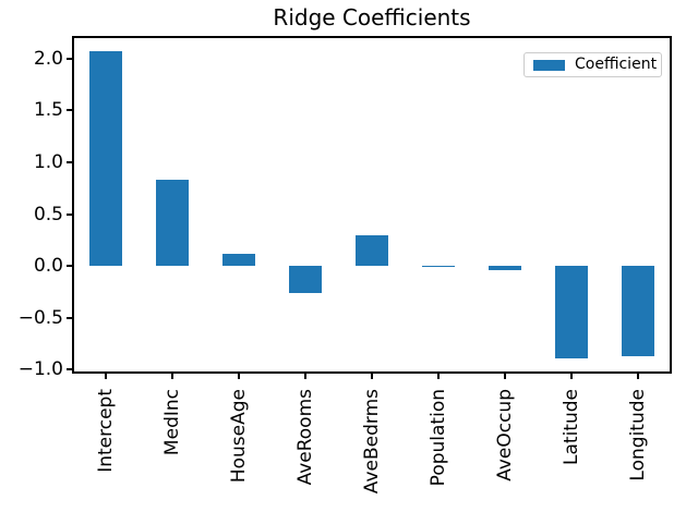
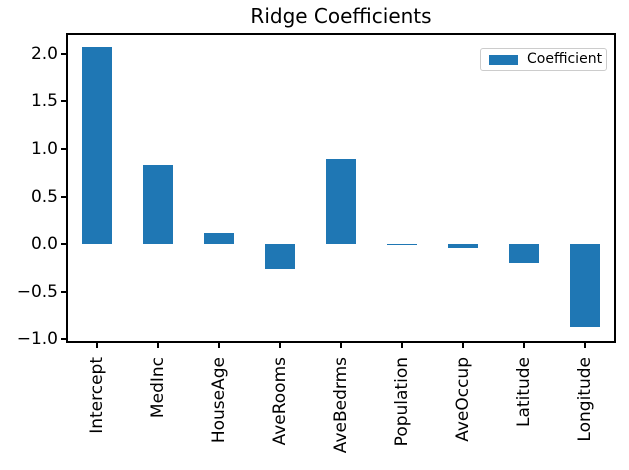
AveBedrms: 0.3 -> 0.9
Latitude: -0.9 -> -0.2
